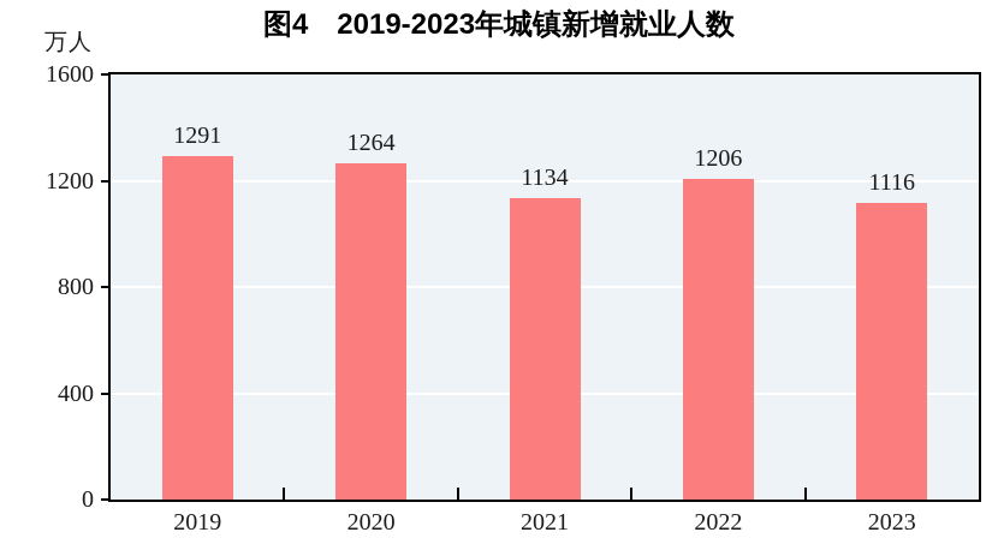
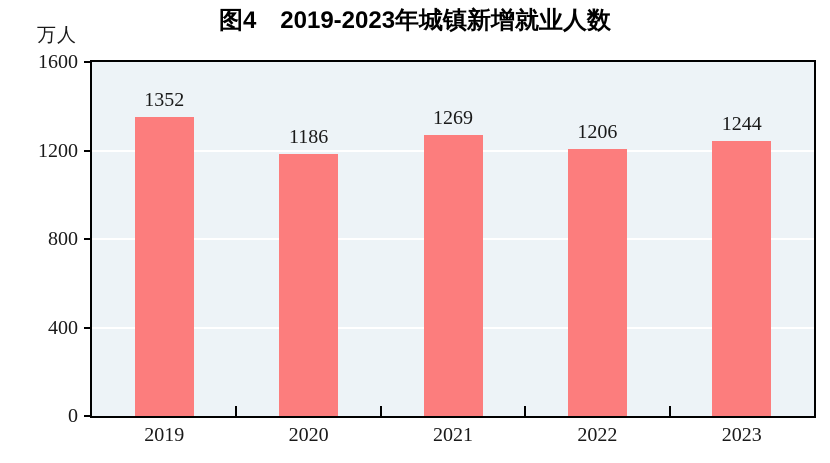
2019: 1291 -> 1352
2020: 1264 -> 1186
2021: 1134 -> 1269
2023: 1116 -> 1244
